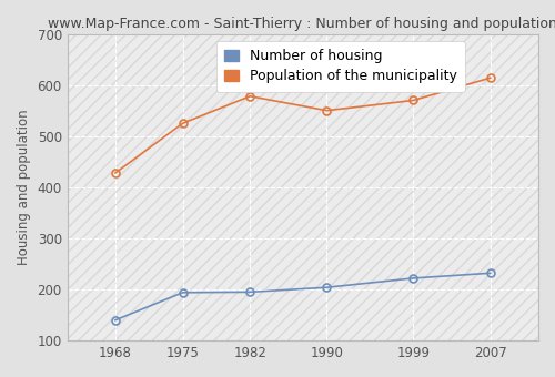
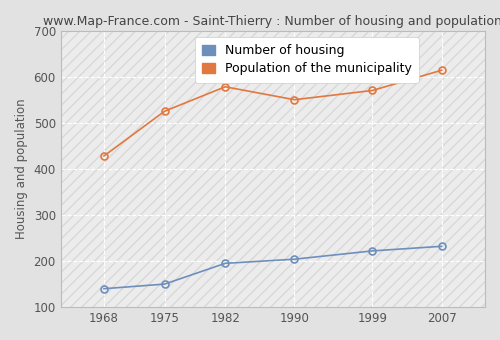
Number of housing/1975: 194 -> 150
